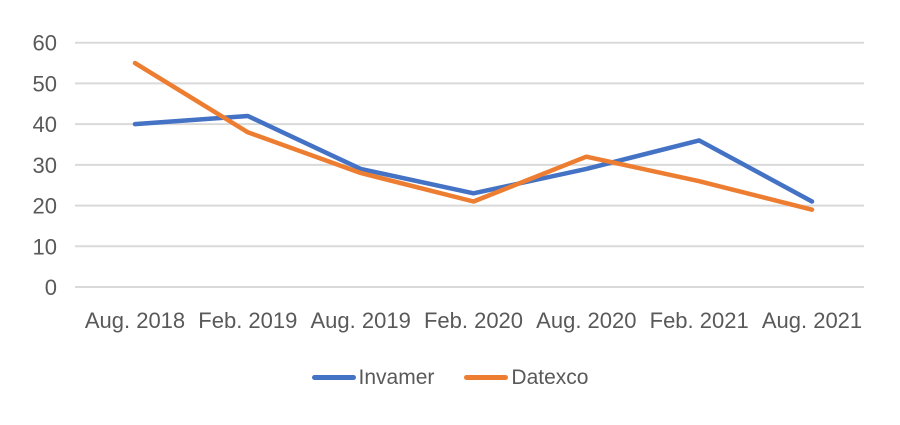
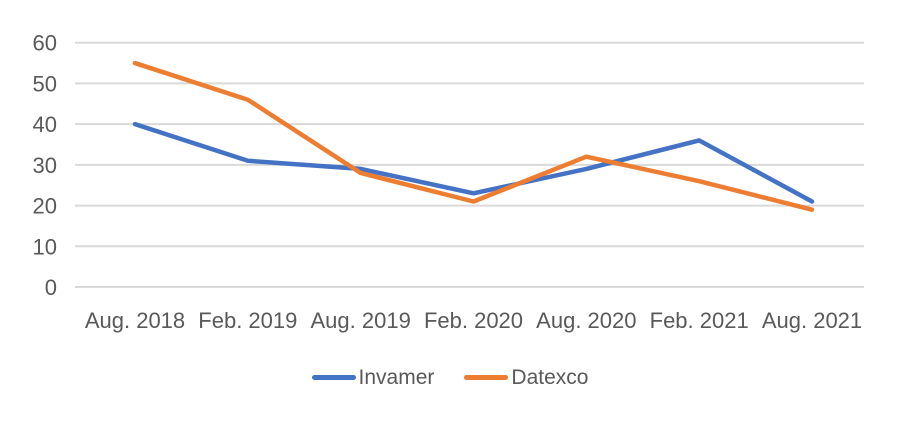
Invamer/Feb. 2019: 42 -> 31
Datexco/Feb. 2019: 38 -> 46
